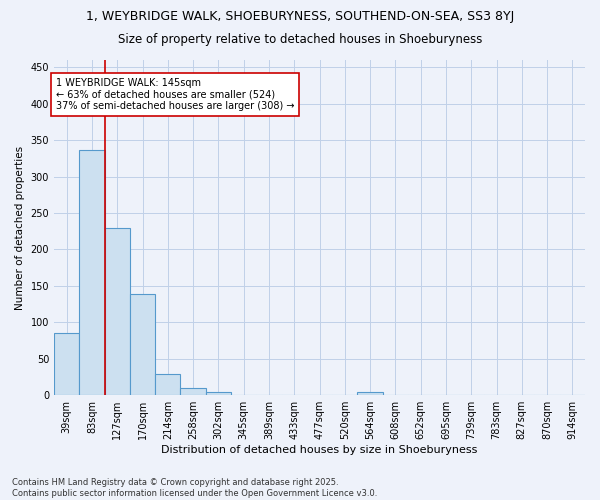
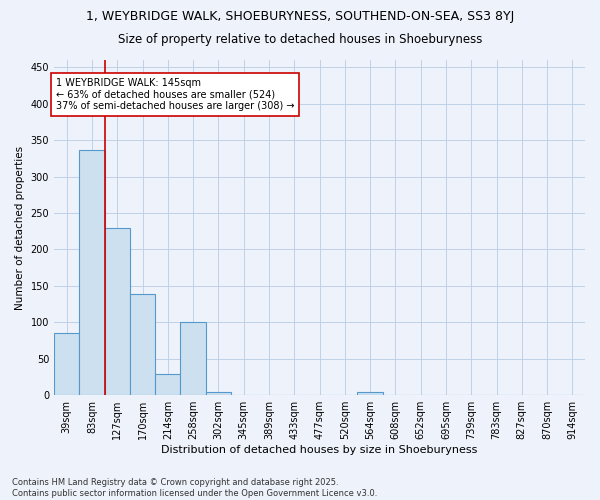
258sqm: 10 -> 100
